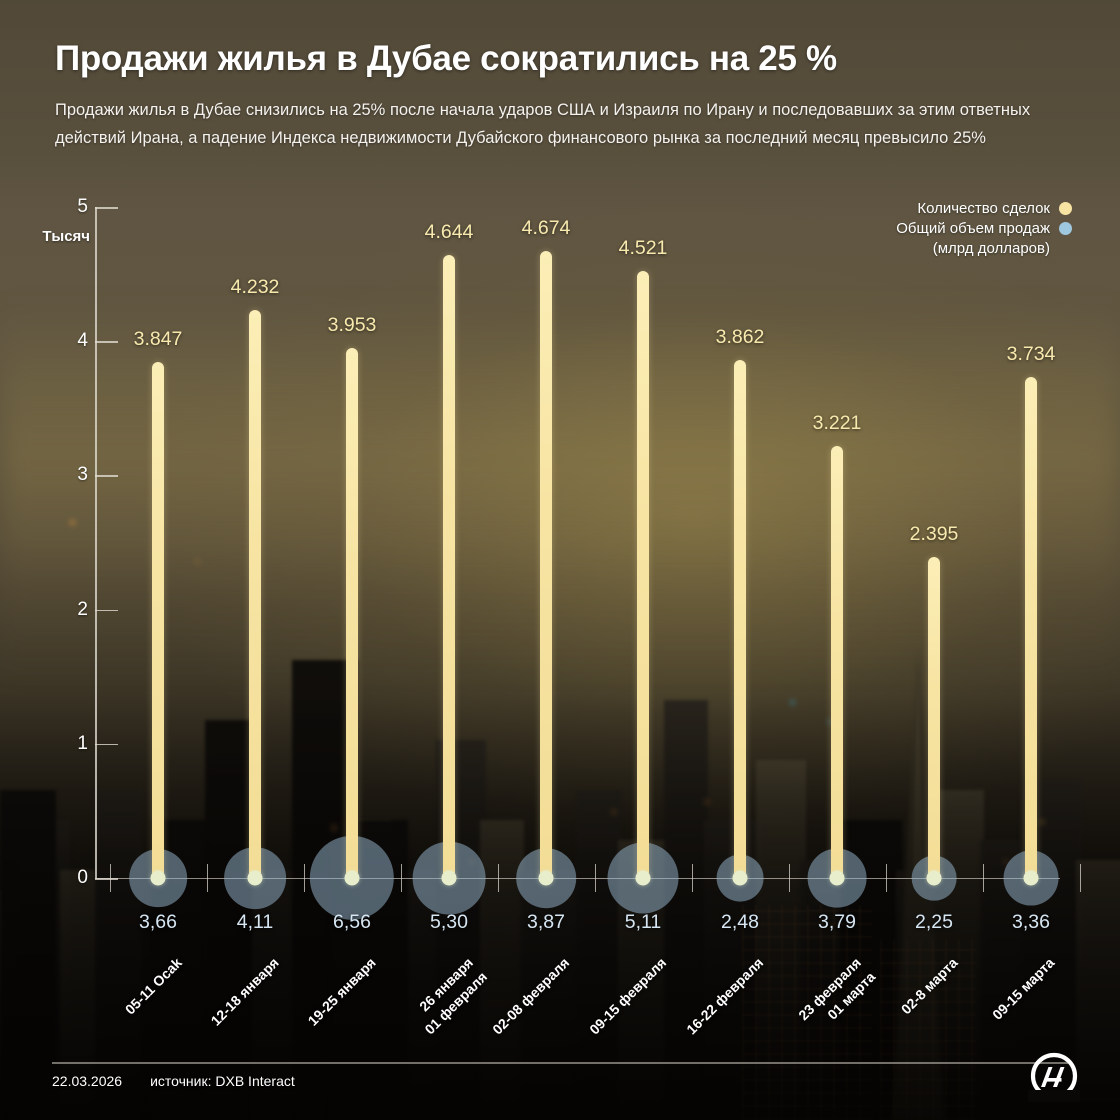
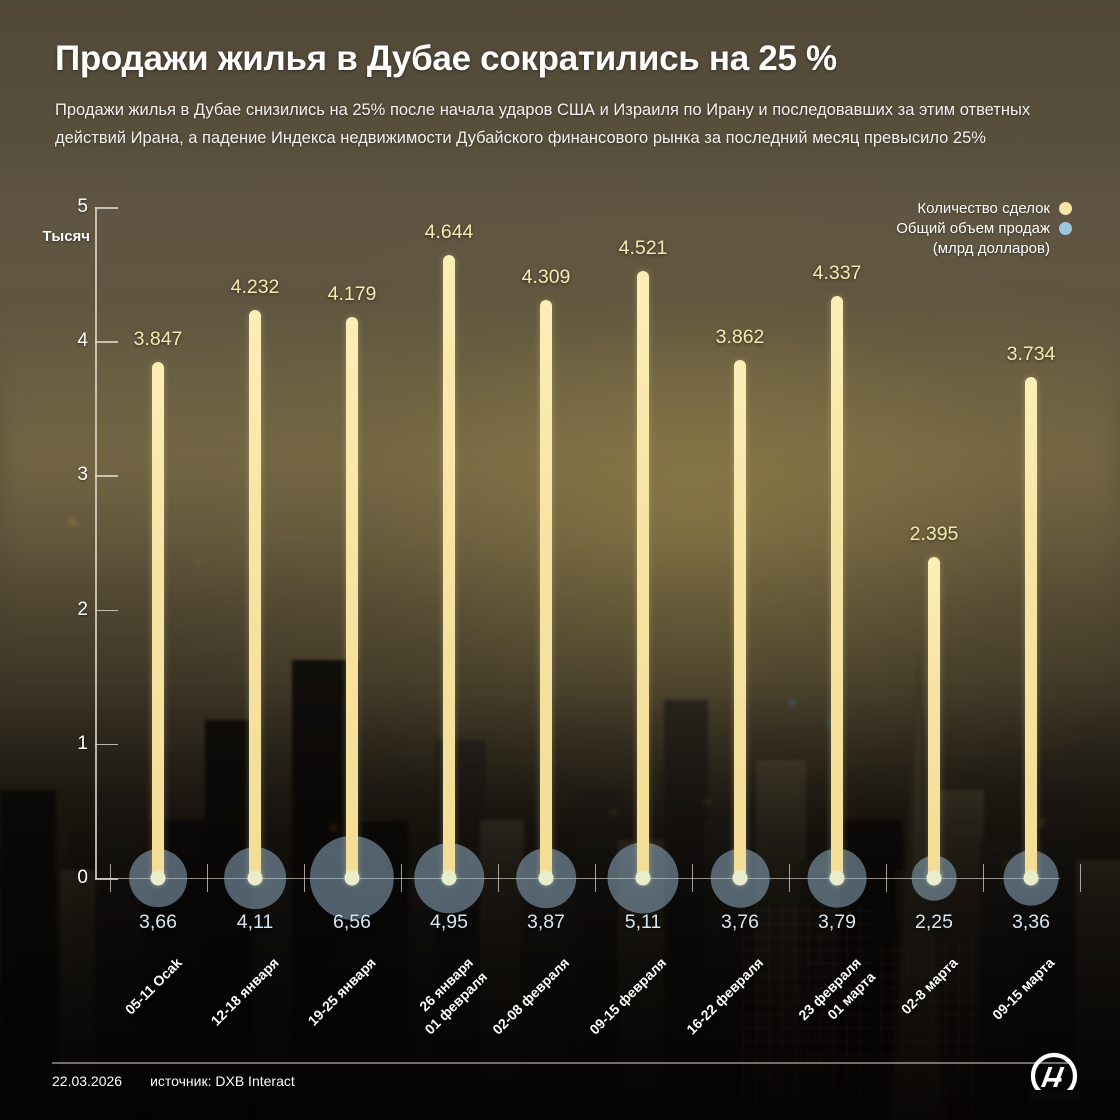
Количество сделок/19-25 января: 3.953 -> 4.179
Общий объем продаж (млрд долларов)/26 января 01 февраля: 5,30 -> 4,95
Количество сделок/02-08 февраля: 4.674 -> 4.309
Общий объем продаж (млрд долларов)/16-22 февраля: 2,48 -> 3,76
Количество сделок/23 февраля 01 марта: 3.221 -> 4.337
